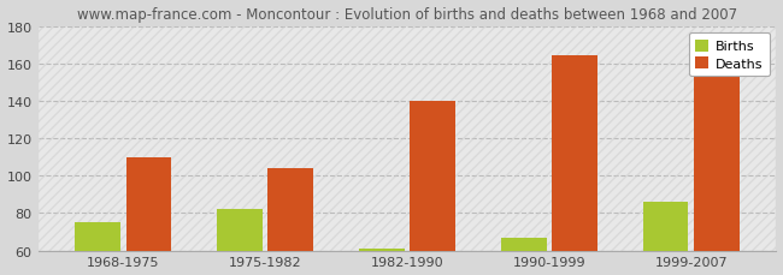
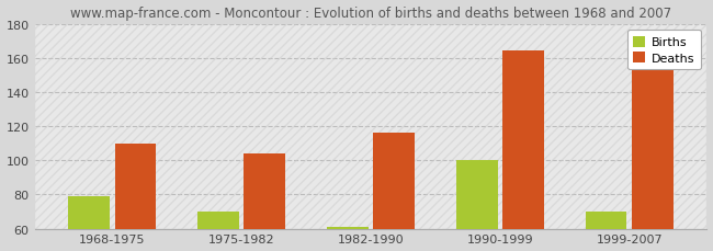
Births/1968-1975: 75 -> 79
Births/1975-1982: 82 -> 70
Deaths/1982-1990: 140 -> 116
Births/1990-1999: 67 -> 100
Births/1999-2007: 86 -> 70
